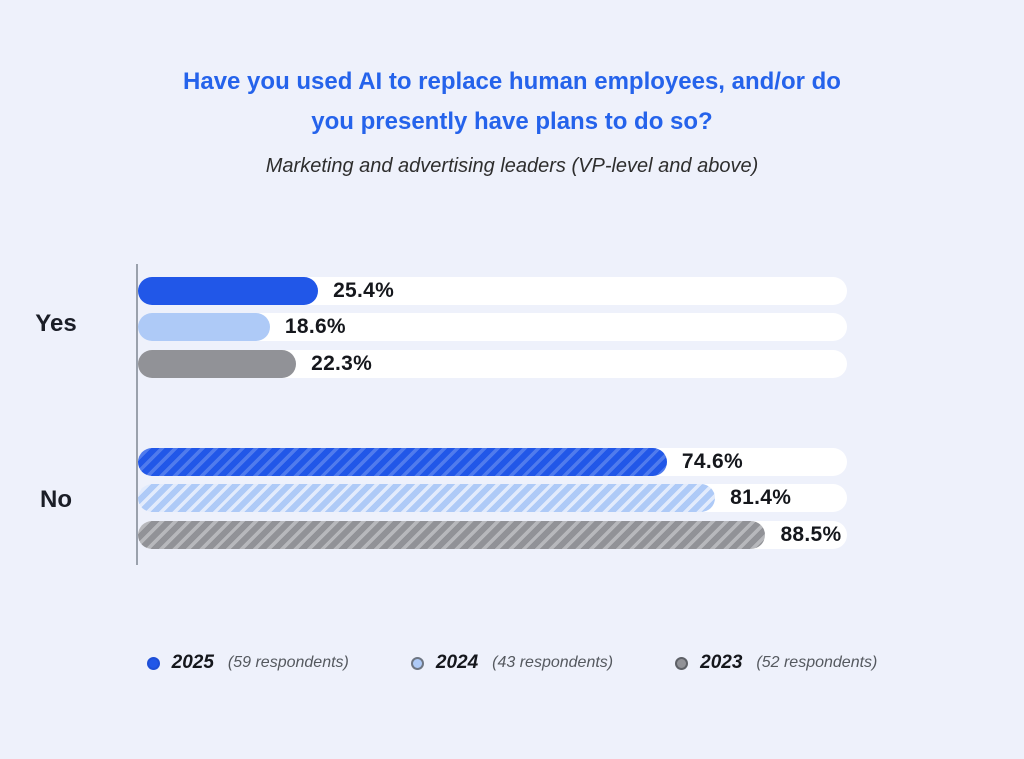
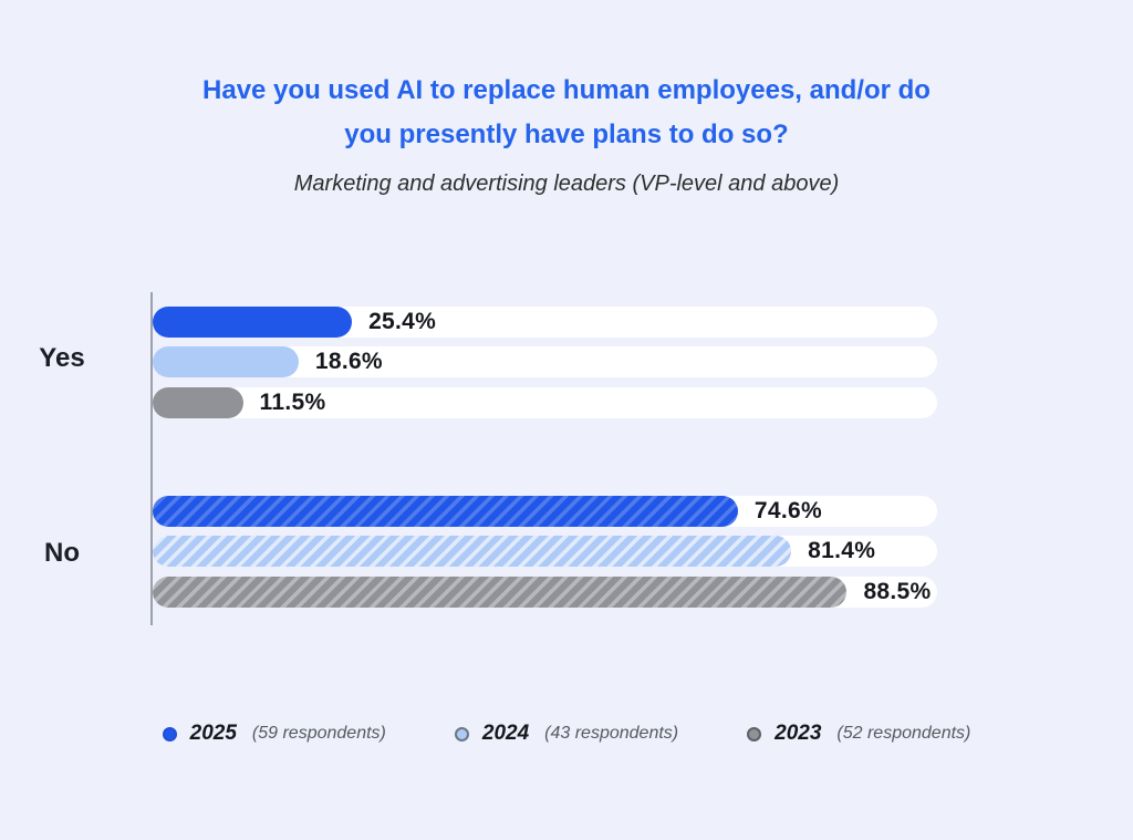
2023/Yes: 22.3% -> 11.5%
